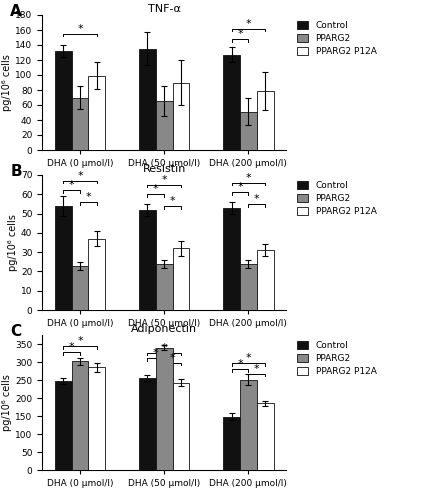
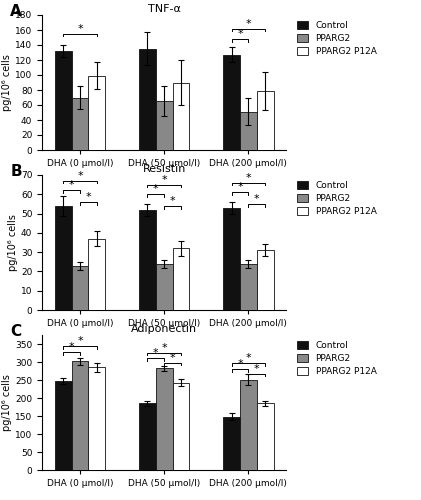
Control/DHA (50 μmol/l): 255 -> 185
PPARG2/DHA (50 μmol/l): 340 -> 282
